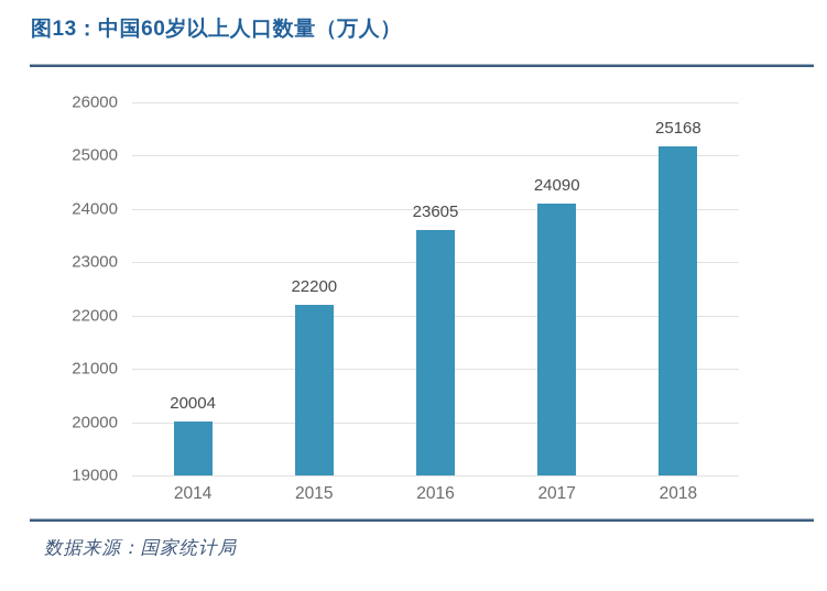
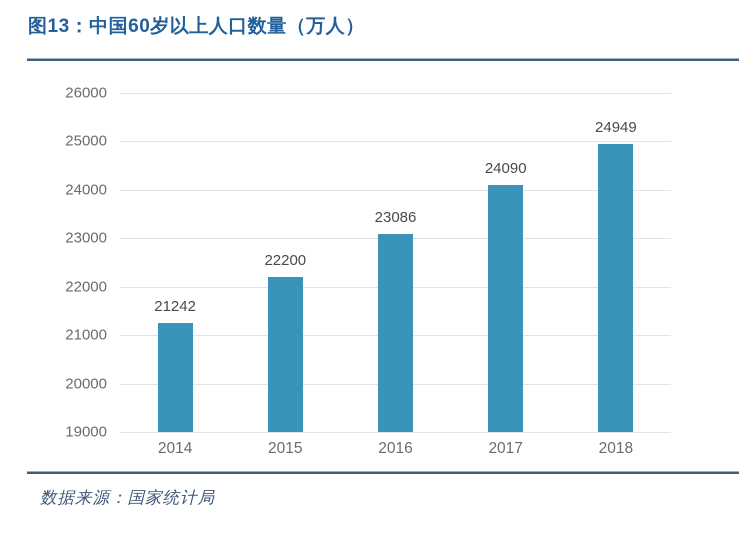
2014: 20004 -> 21242
2016: 23605 -> 23086
2018: 25168 -> 24949
